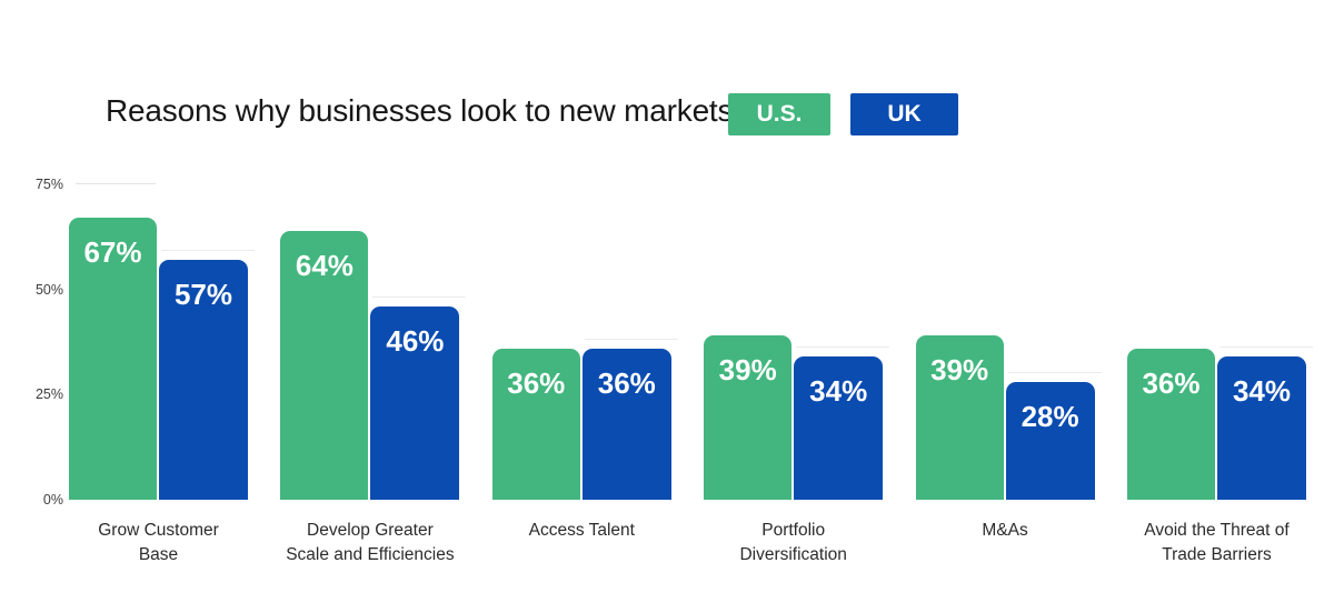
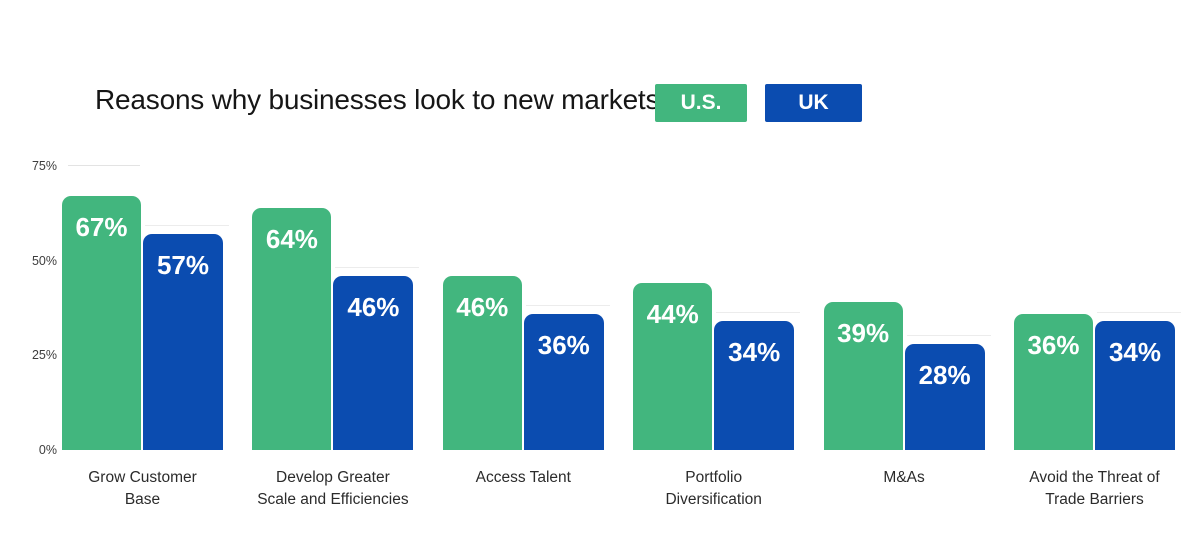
U.S./Access Talent: 36% -> 46%
U.S./Portfolio Diversification: 39% -> 44%
